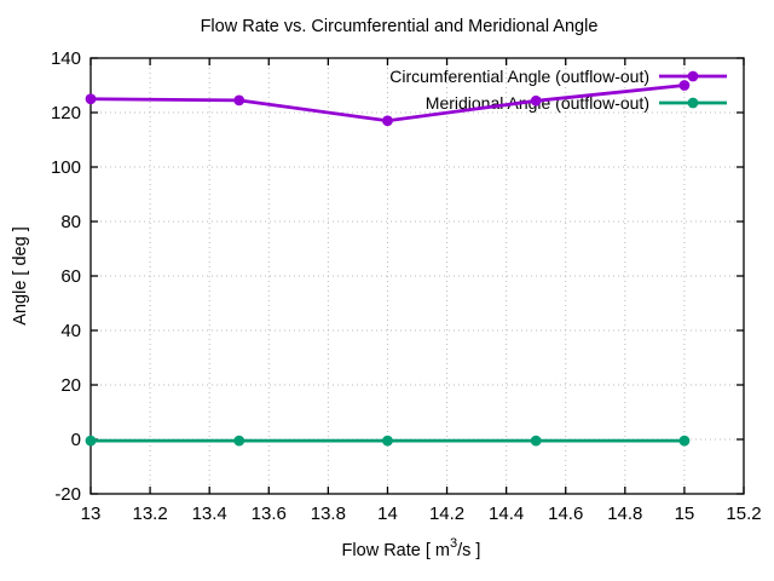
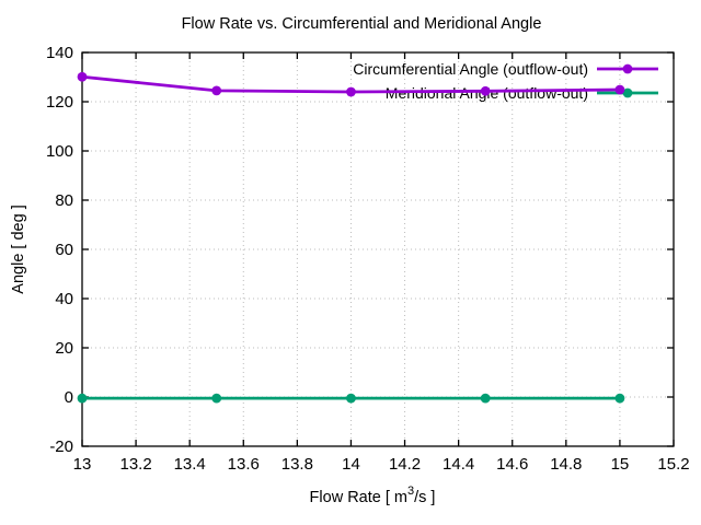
Circumferential Angle (outflow-out)/13: 125 -> 130
Circumferential Angle (outflow-out)/14: 117 -> 124
Circumferential Angle (outflow-out)/15: 130 -> 125
